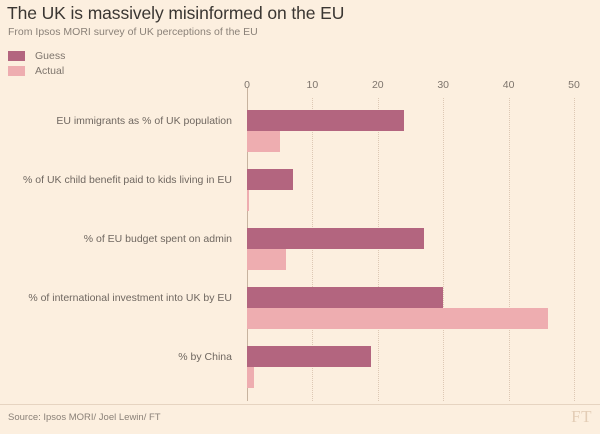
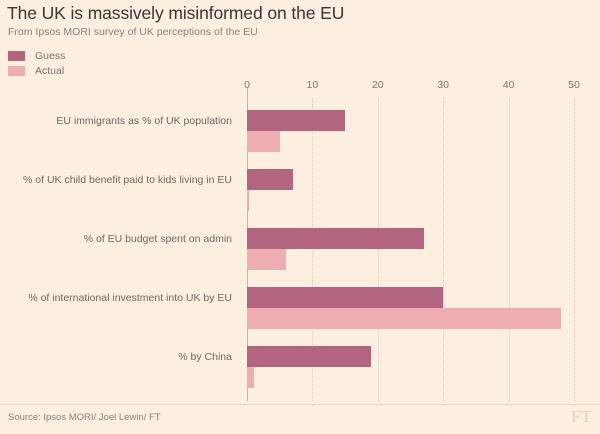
Guess/EU immigrants as % of UK population: 24 -> 15
Actual/% of international investment into UK by EU: 46 -> 48
